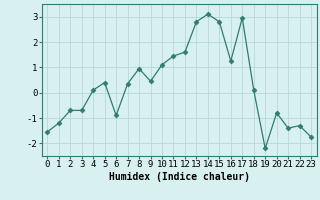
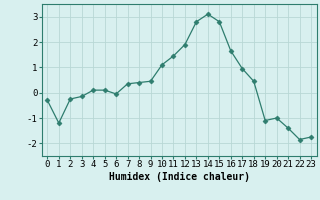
0: -1.55 -> -0.30
2: -0.70 -> -0.25
3: -0.70 -> -0.15
5: 0.40 -> 0.10
6: -0.90 -> -0.05
8: 0.95 -> 0.40
12: 1.60 -> 1.90
16: 1.25 -> 1.65
17: 2.95 -> 0.95
18: 0.10 -> 0.45
19: -2.20 -> -1.10
20: -0.80 -> -1.00
22: -1.30 -> -1.85
